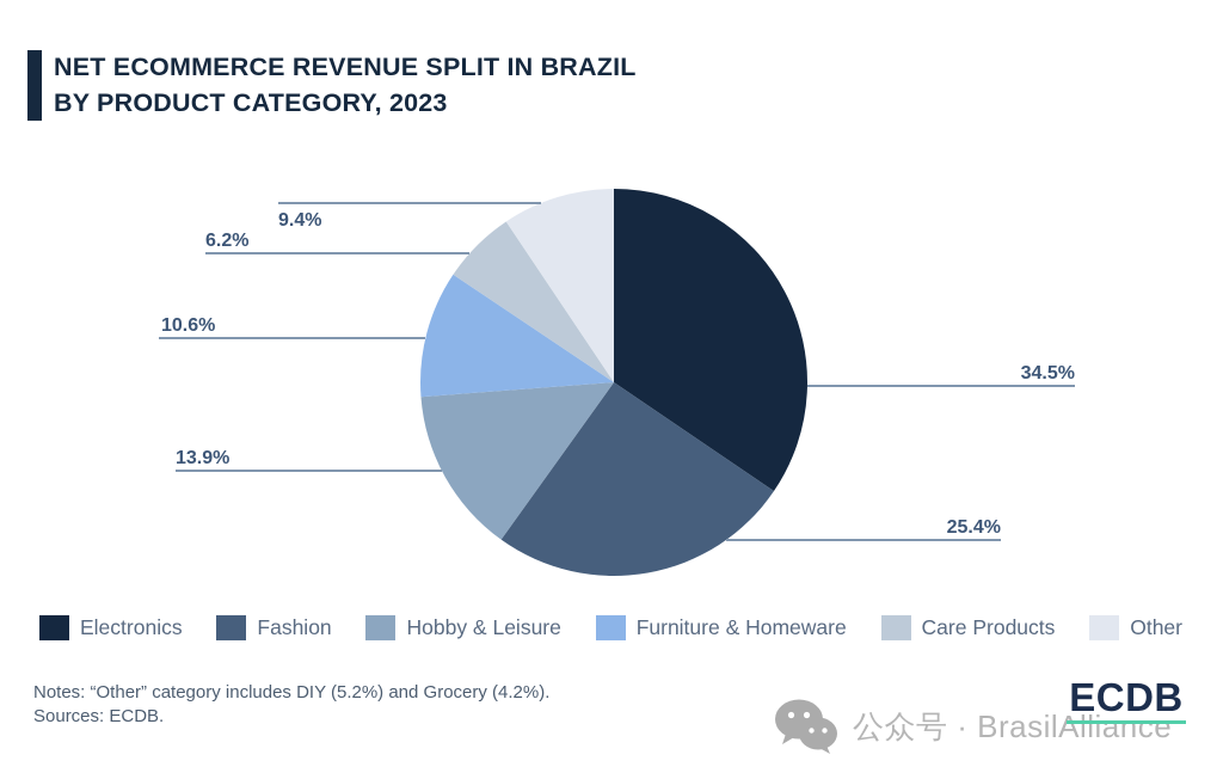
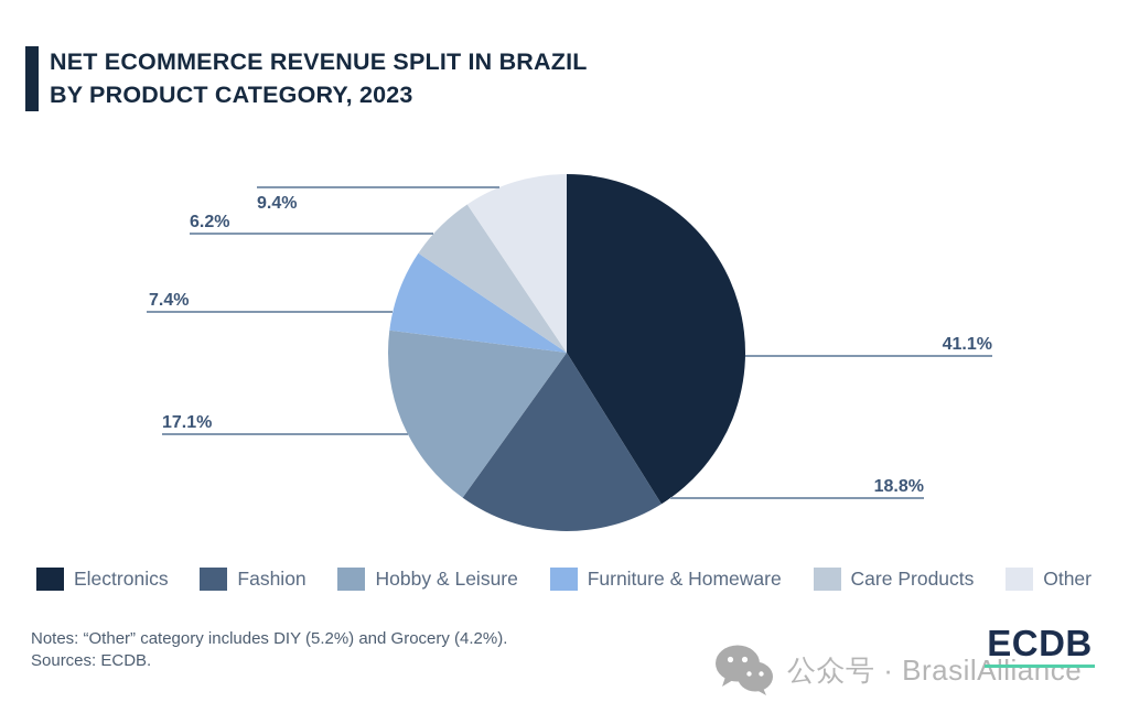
Electronics: 34.5% -> 41.1%
Fashion: 25.4% -> 18.8%
Hobby & Leisure: 13.9% -> 17.1%
Furniture & Homeware: 10.6% -> 7.4%
